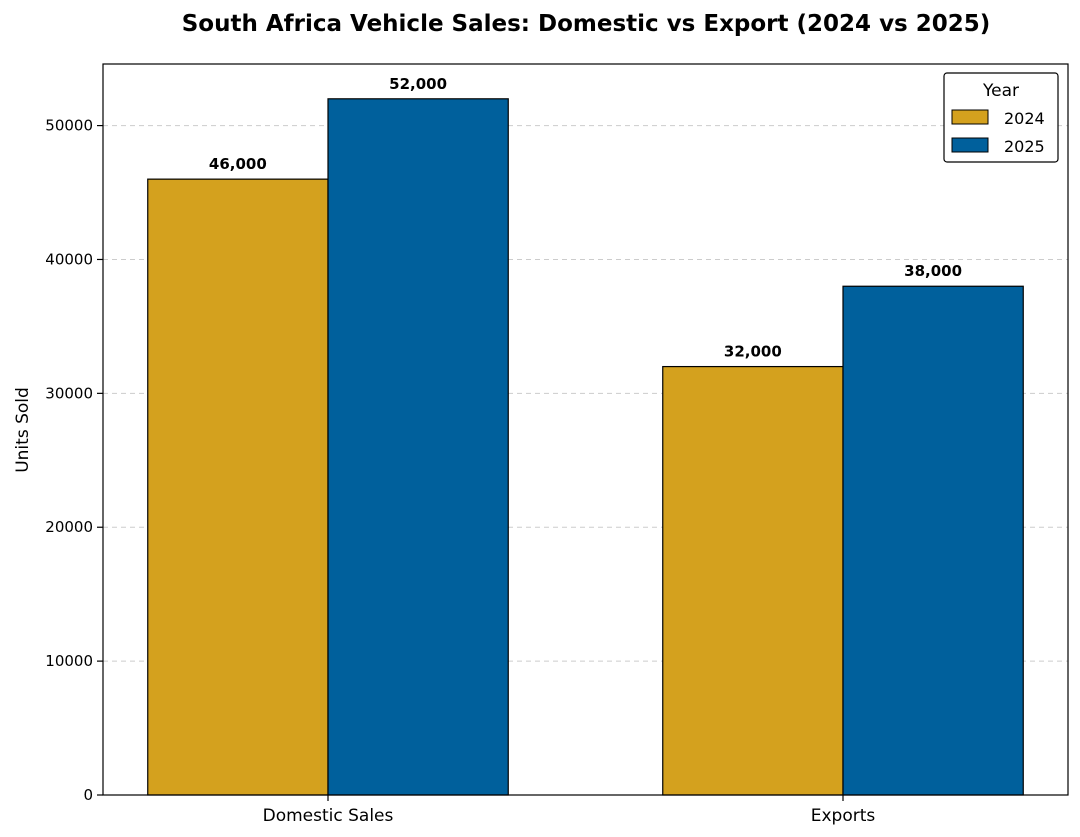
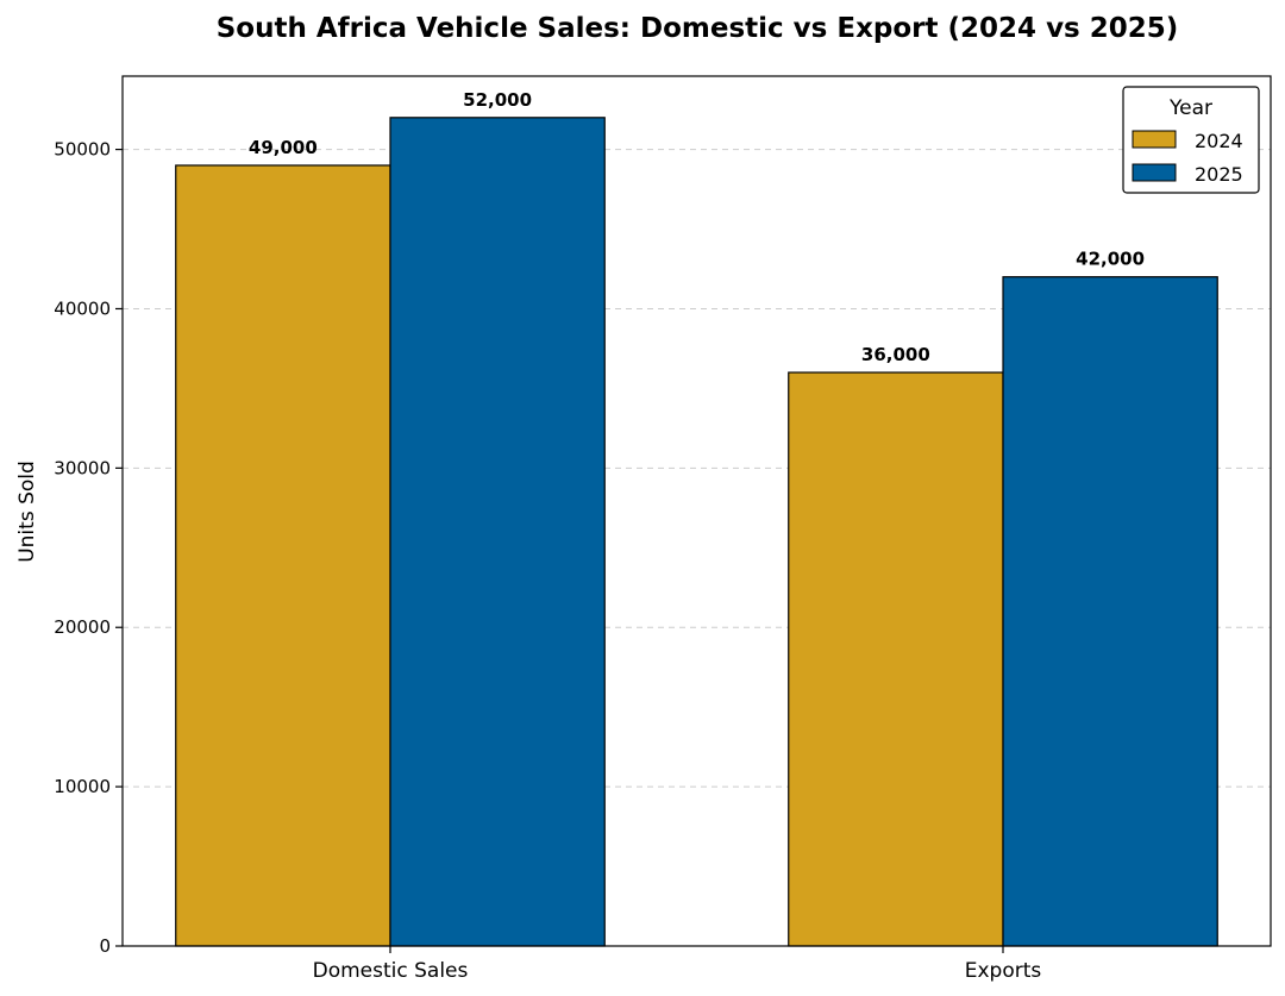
2024/Domestic Sales: 46,000 -> 49,000
2024/Exports: 32,000 -> 36,000
2025/Exports: 38,000 -> 42,000
